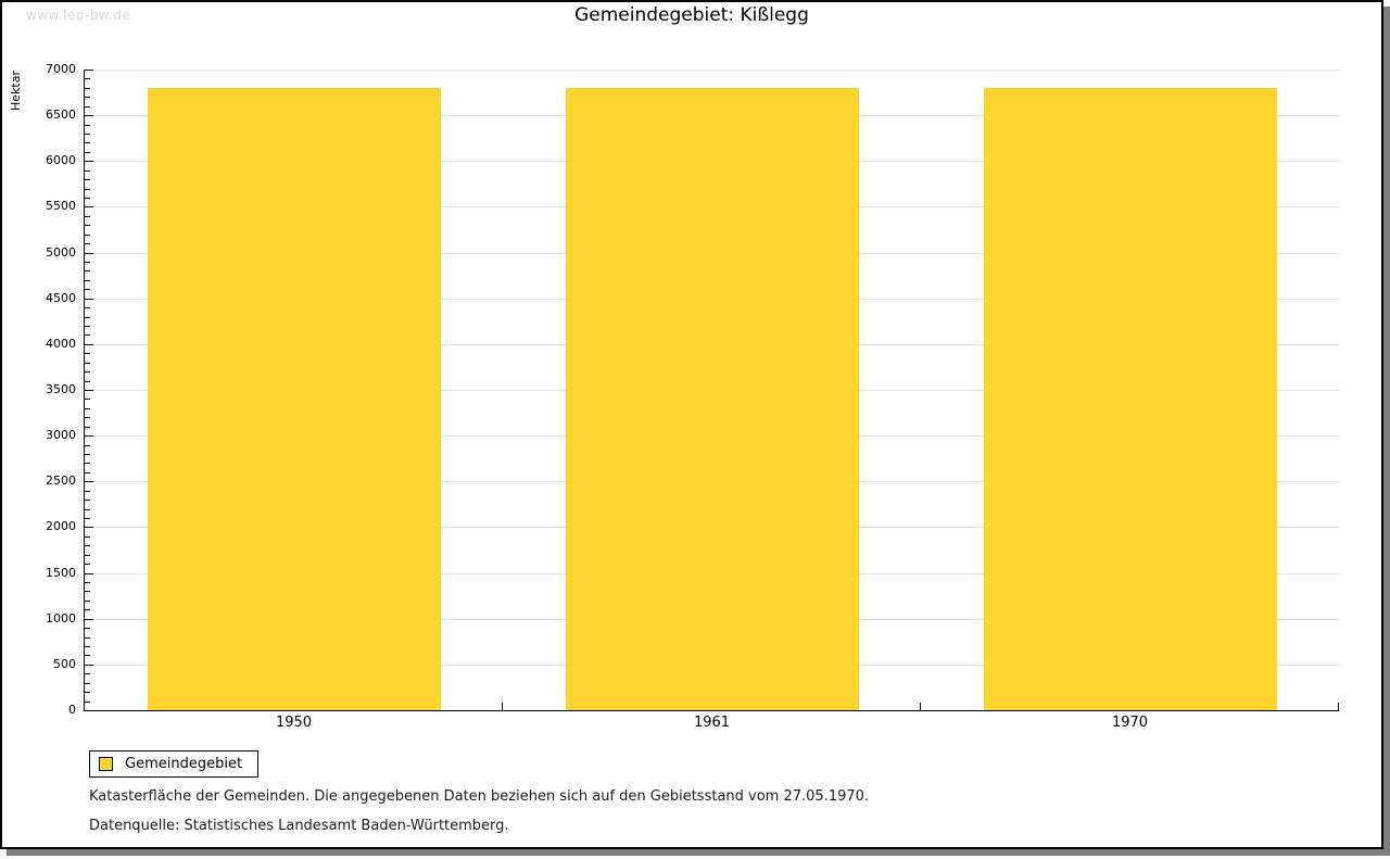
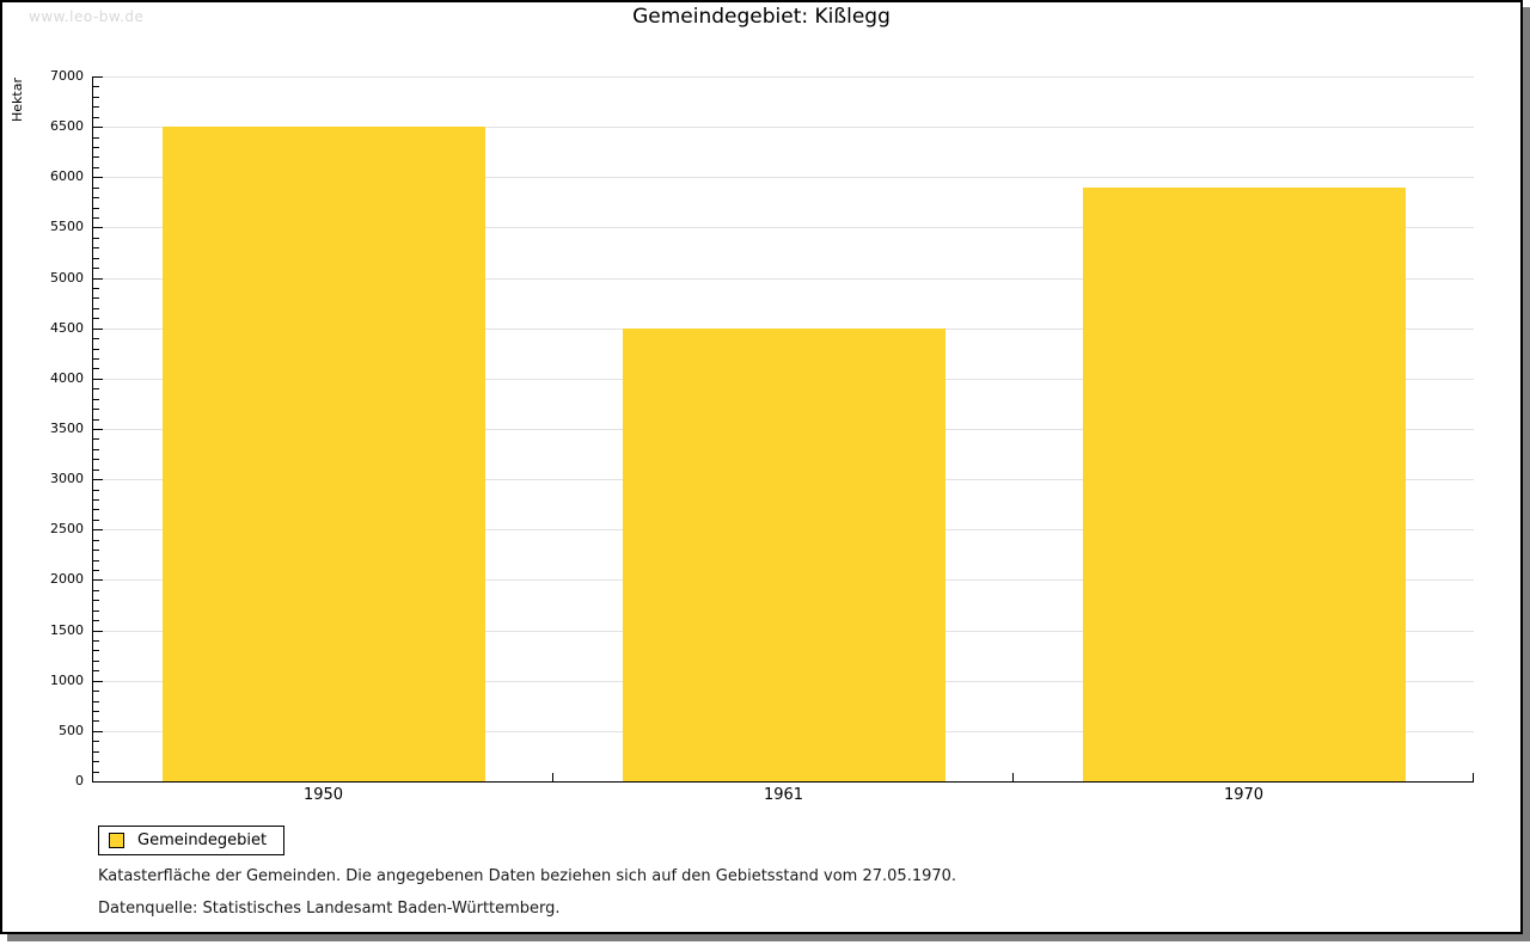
1950: 6800 -> 6500
1961: 6800 -> 4500
1970: 6800 -> 5900
